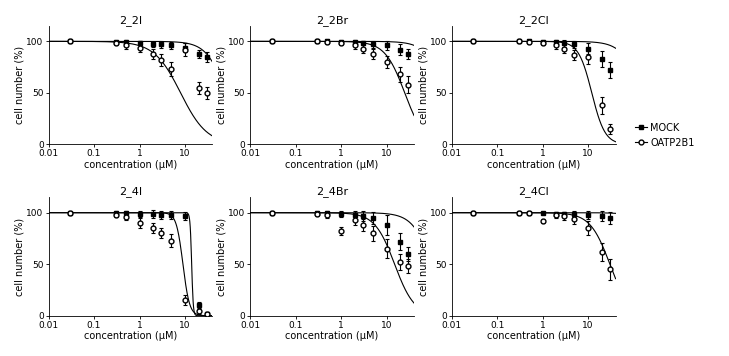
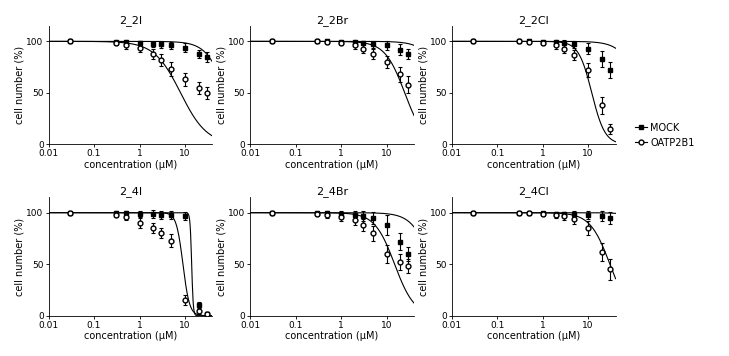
2_2I/OATP2B1/10: 92 -> 63
2_2Cl/OATP2B1/10: 85 -> 72
2_4Br/OATP2B1/1: 82 -> 96
2_4Br/OATP2B1/10: 65 -> 60
2_4Cl/OATP2B1/1: 92 -> 99
